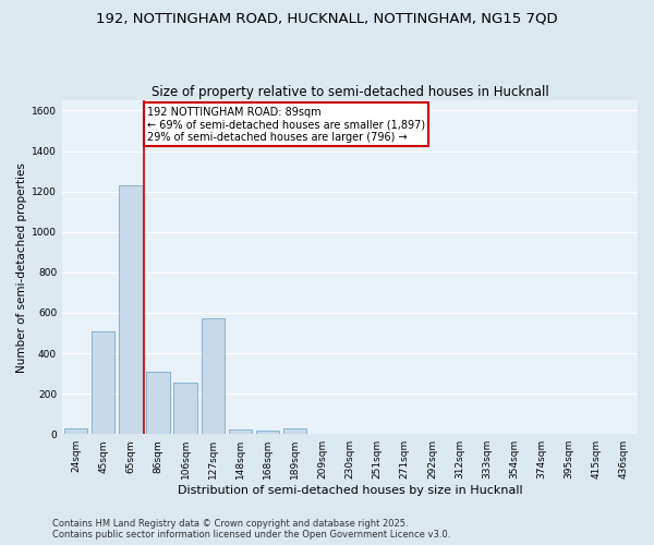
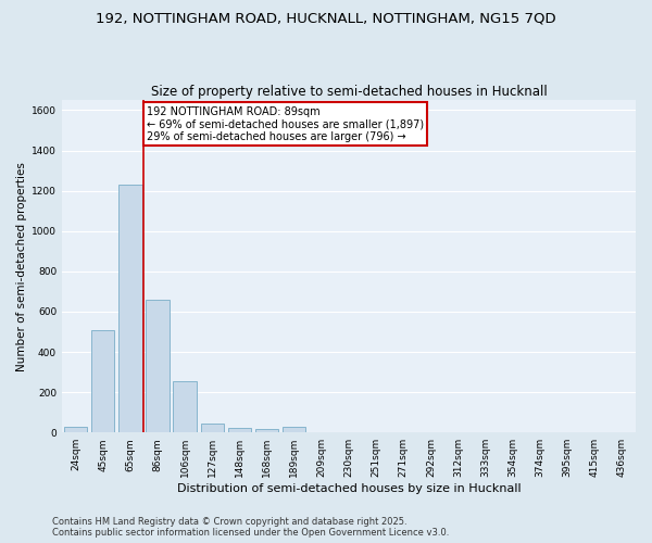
86sqm: 310 -> 660
127sqm: 570 -> 40
